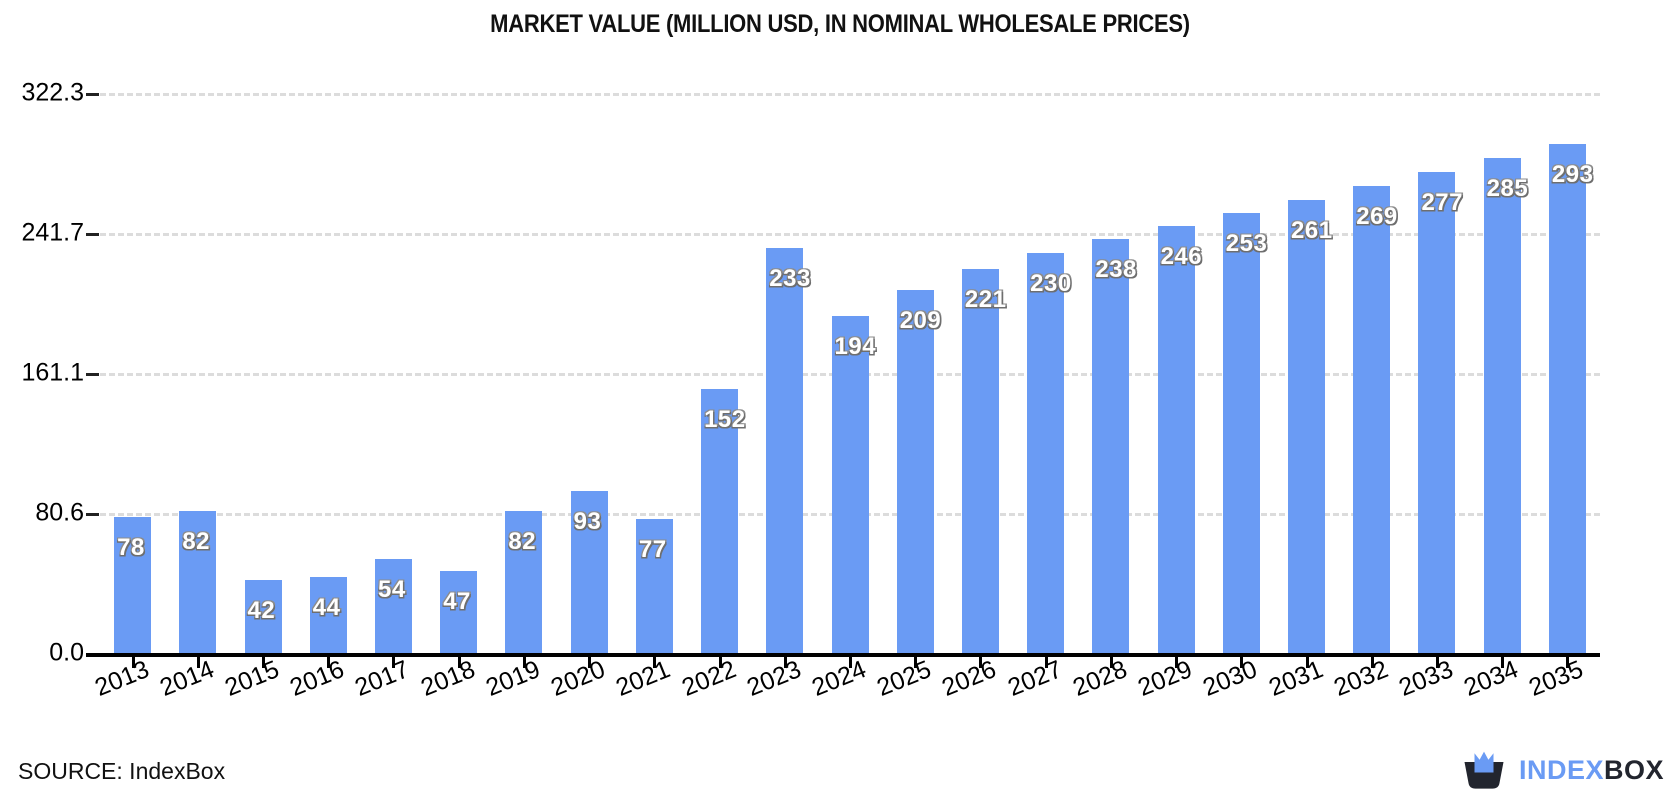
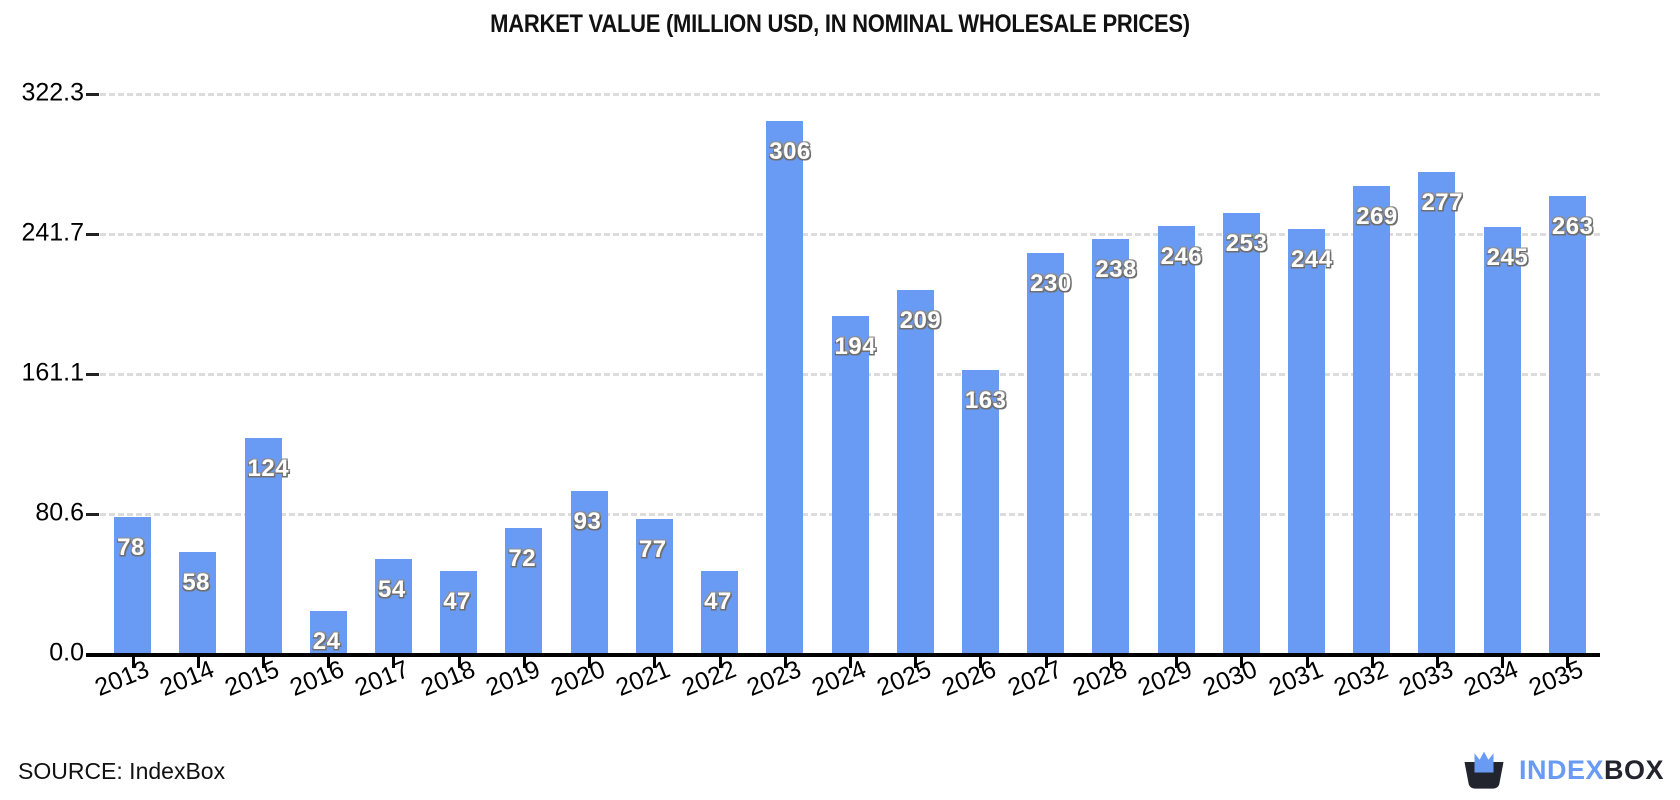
2014: 82 -> 58
2015: 42 -> 124
2016: 44 -> 24
2019: 82 -> 72
2022: 152 -> 47
2023: 233 -> 306
2026: 221 -> 163
2031: 261 -> 244
2034: 285 -> 245
2035: 293 -> 263
